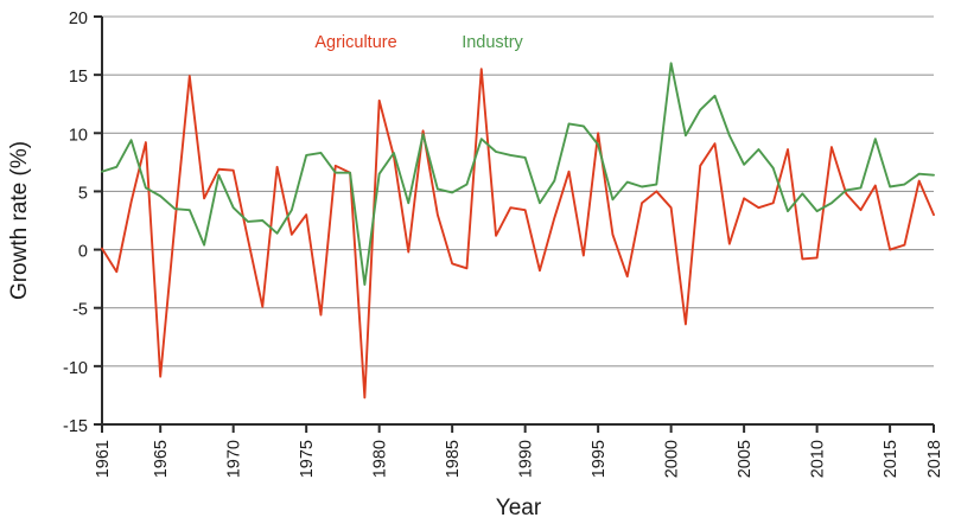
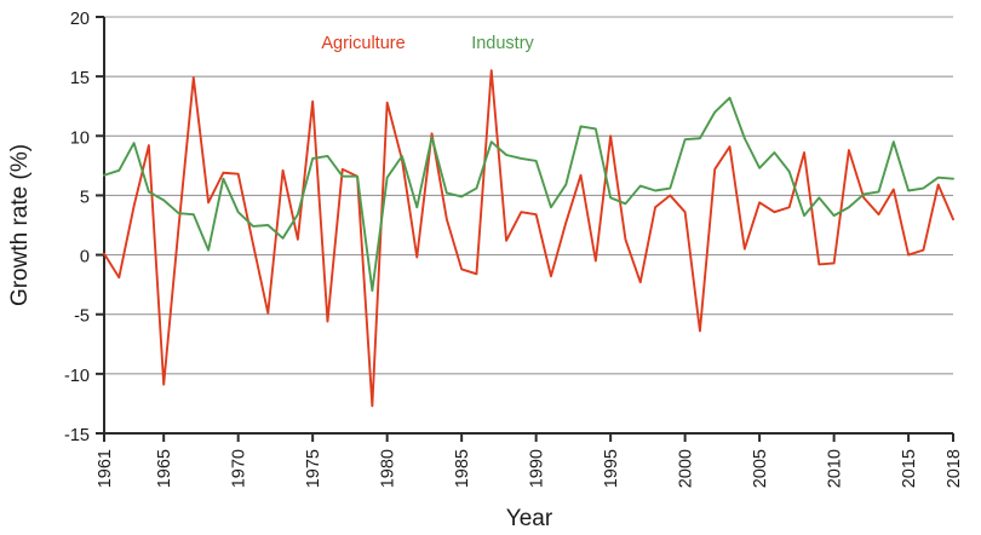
Agriculture/1975: 3 -> 13
Industry/1995: 9 -> 5
Industry/2000: 16 -> 10
